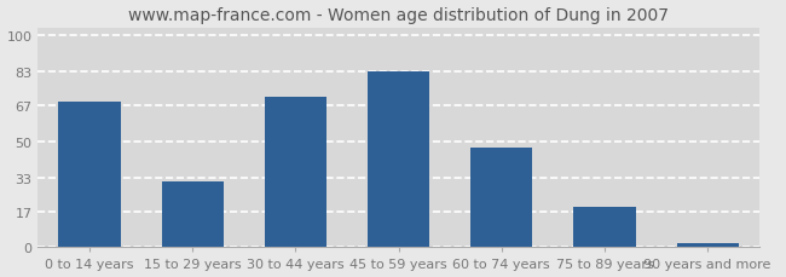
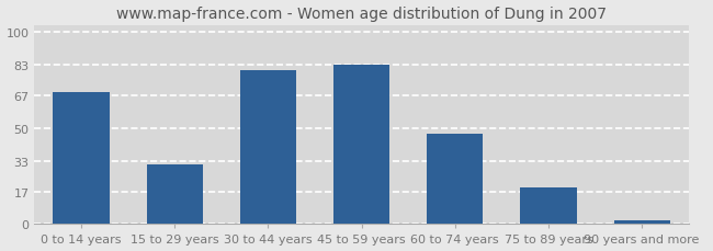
30 to 44 years: 71 -> 80
